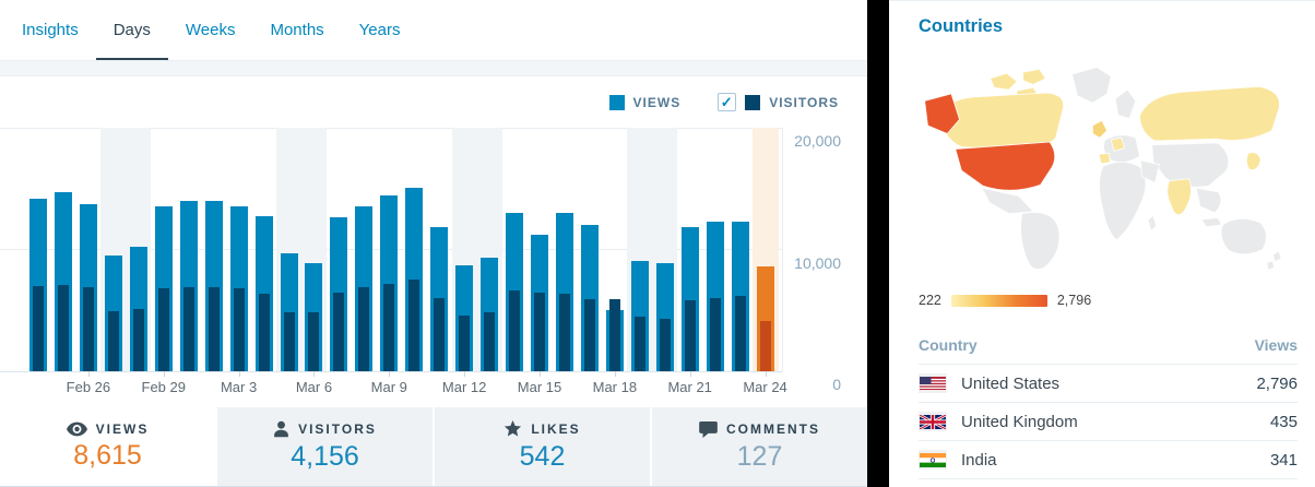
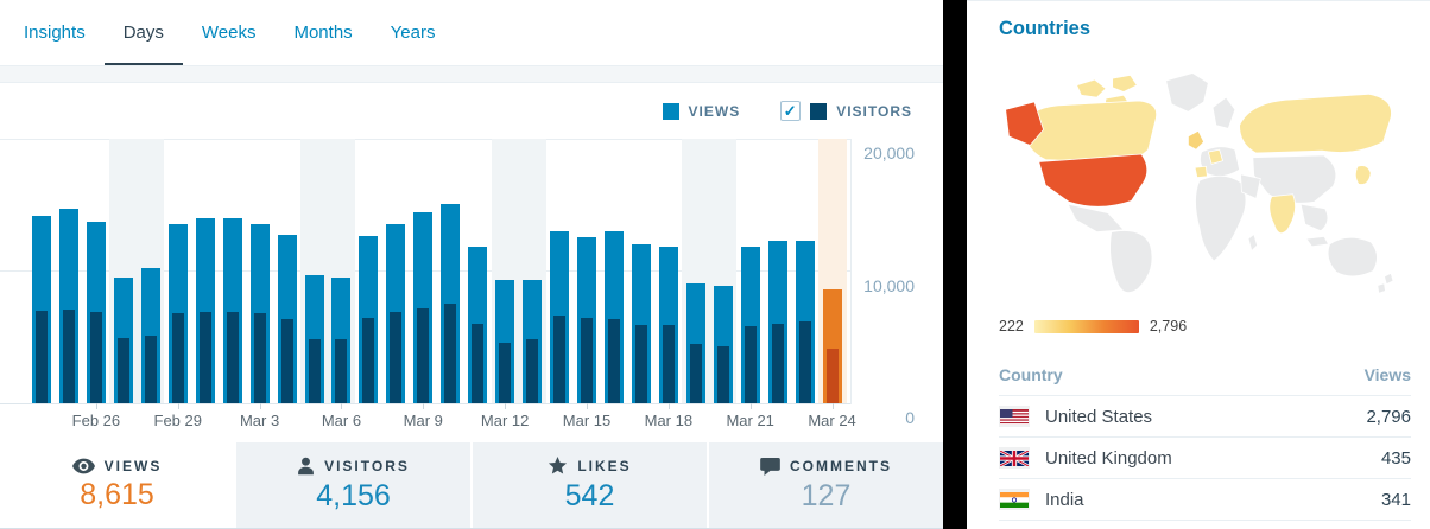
Views/Mar 6: 8900 -> 9500
Views/Mar 12: 8700 -> 9400
Views/Mar 15: 11200 -> 12600
Views/Mar 18: 5000 -> 11800
